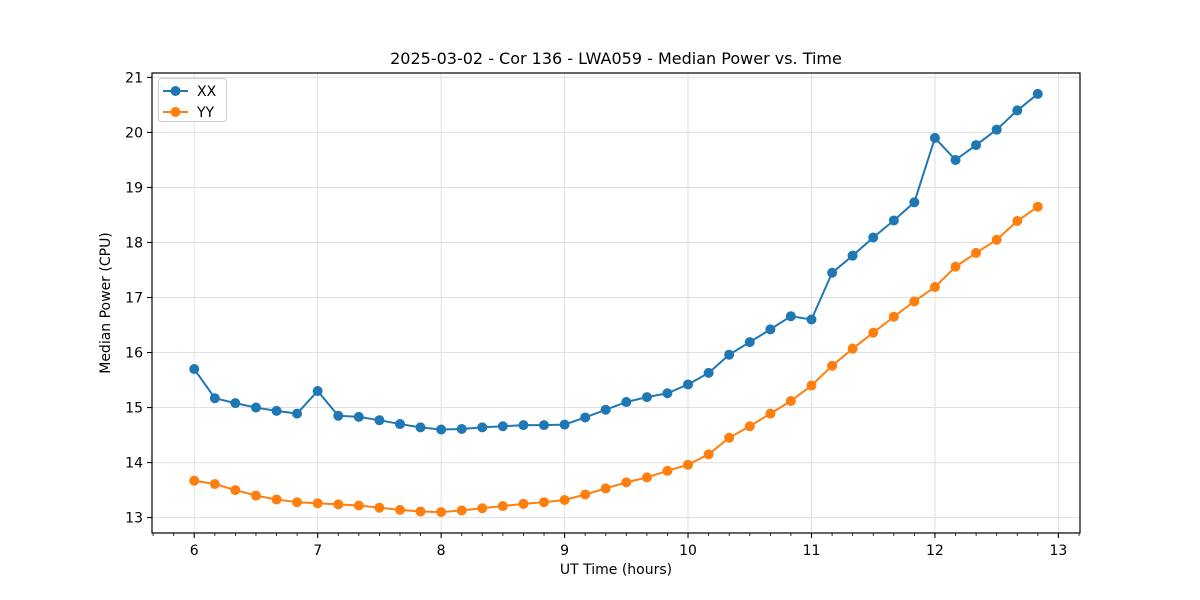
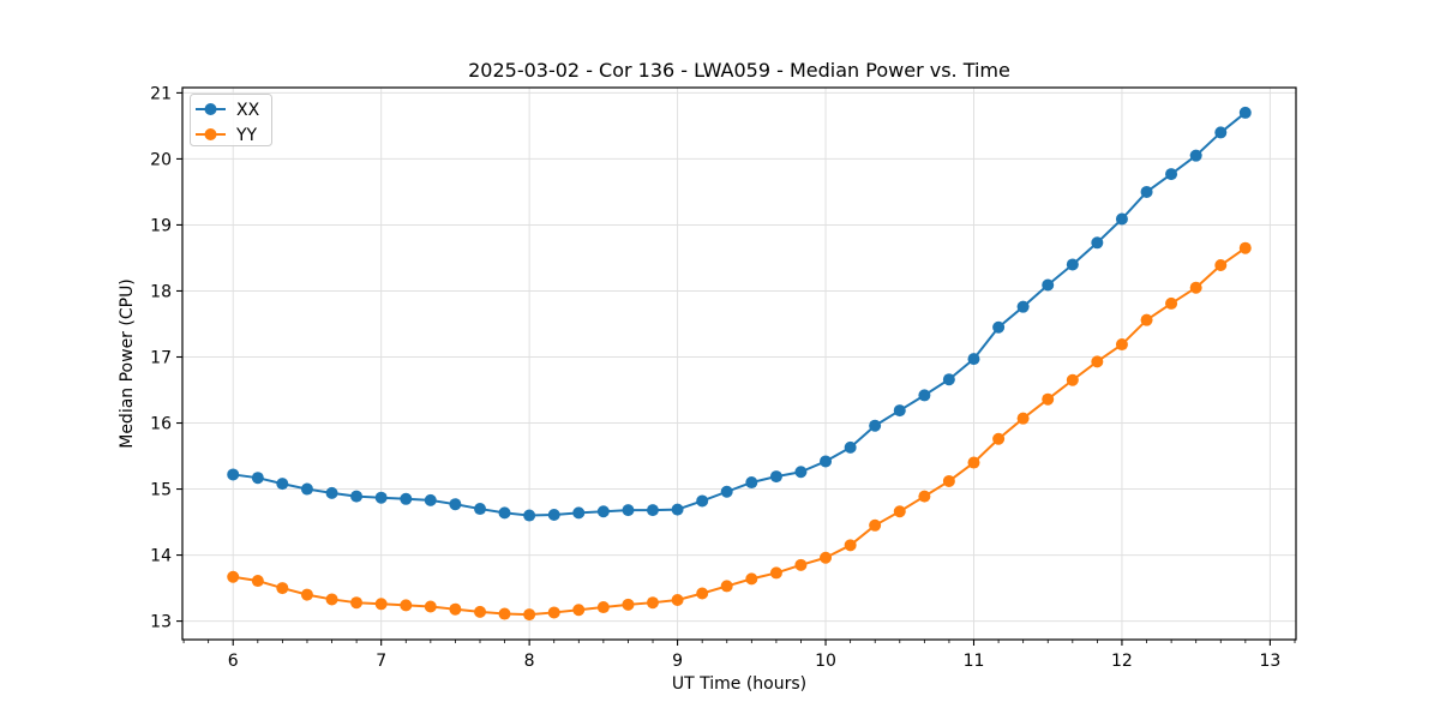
XX/6: 15.7 -> 15.2
XX/7: 15.3 -> 14.9
XX/11: 16.6 -> 17.0
XX/12: 19.9 -> 19.1
